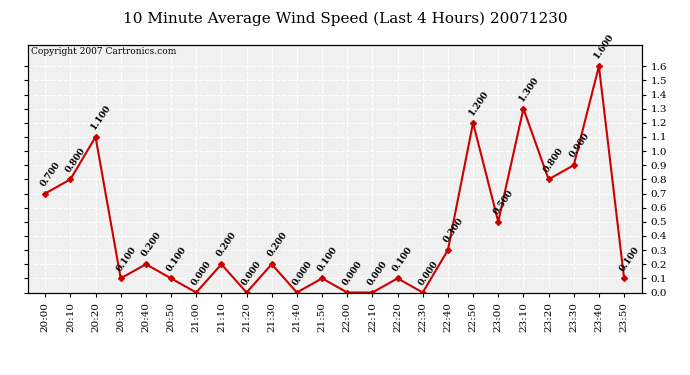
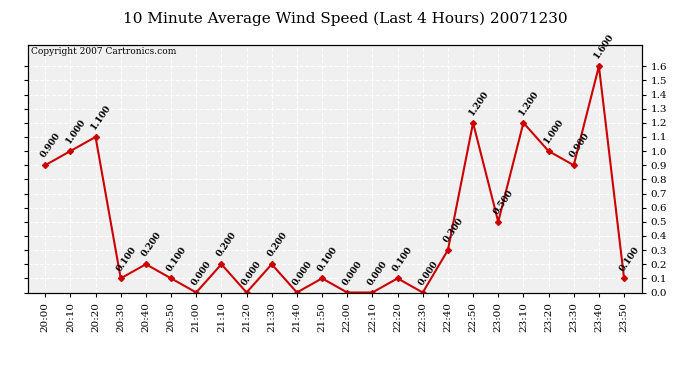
20:00: 0.700 -> 0.900
20:10: 0.800 -> 1.000
23:10: 1.300 -> 1.200
23:20: 0.800 -> 1.000
